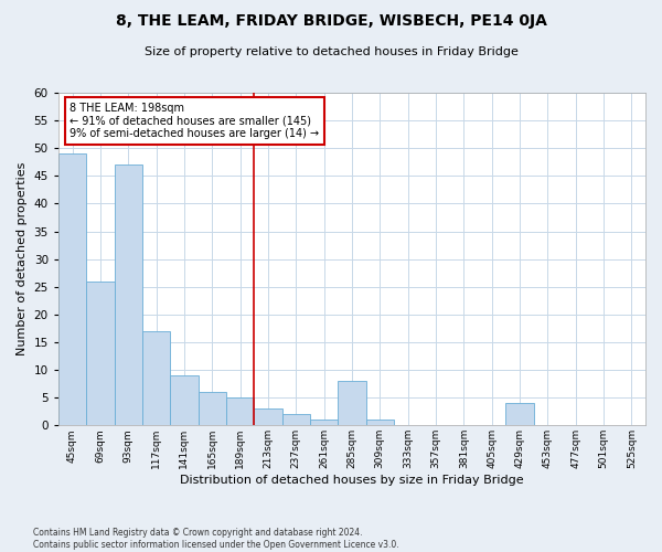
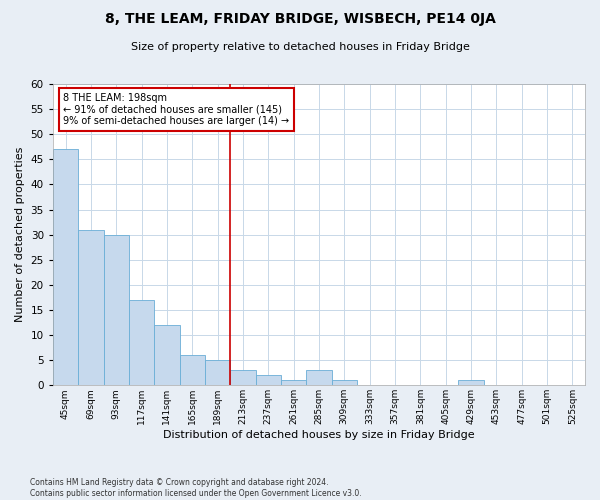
45sqm: 49 -> 47
69sqm: 26 -> 31
93sqm: 47 -> 30
141sqm: 9 -> 12
285sqm: 8 -> 3
429sqm: 4 -> 1
